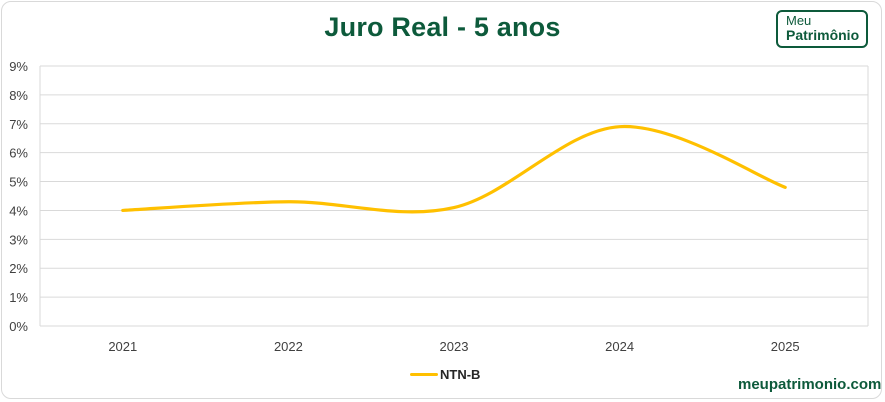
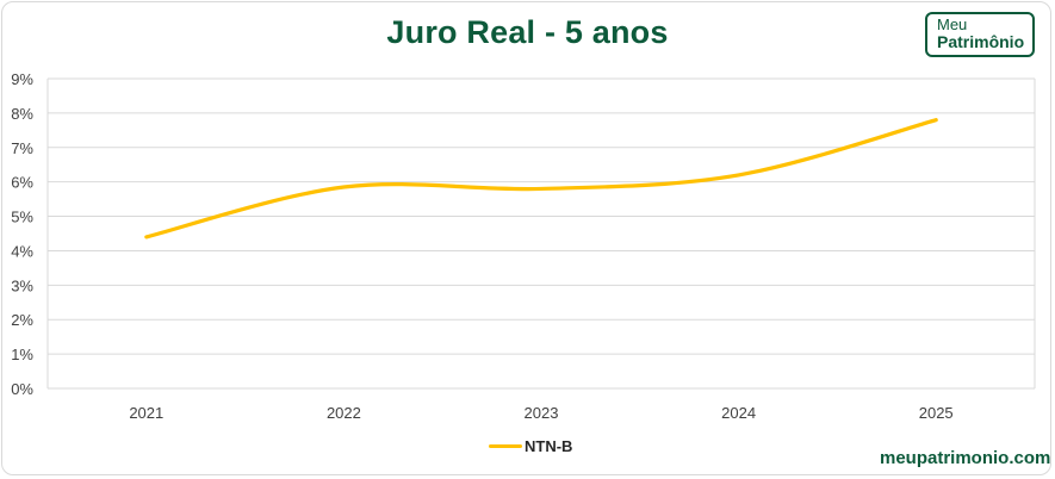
2021: 4.0% -> 4.4%
2022: 4.3% -> 5.8%
2023: 4.1% -> 5.8%
2024: 6.9% -> 6.2%
2025: 4.8% -> 7.8%
